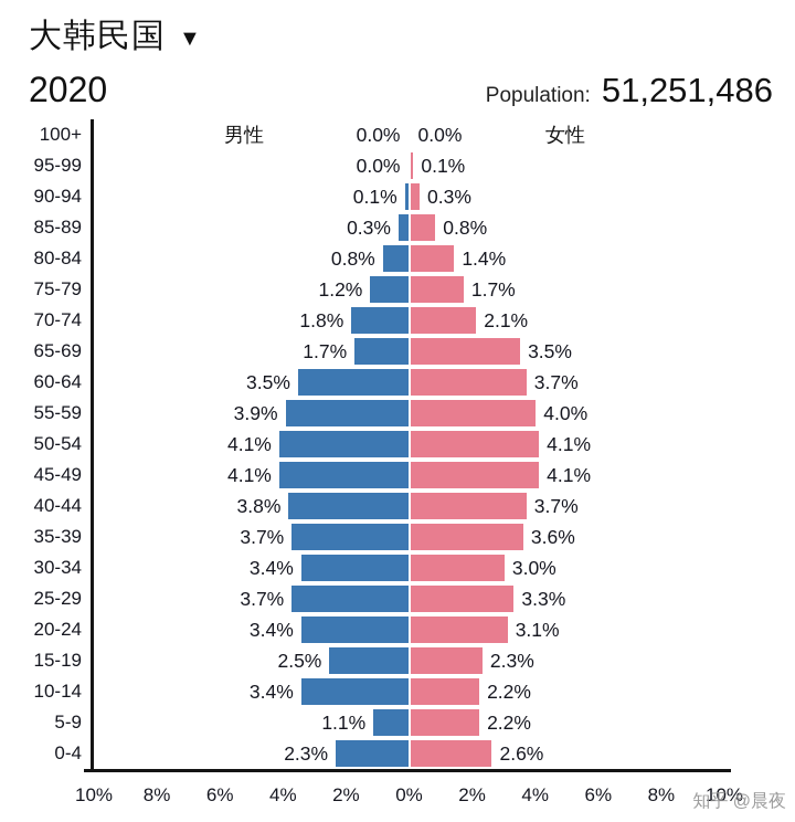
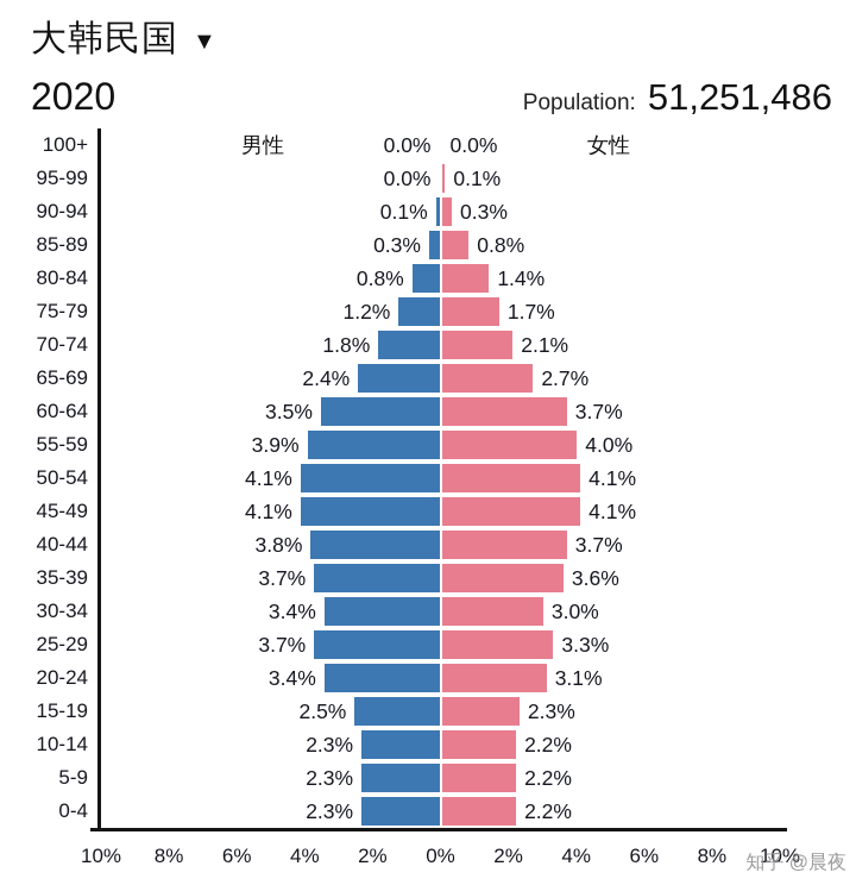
男性/65-69: 1.7% -> 2.4%
女性/65-69: 3.5% -> 2.7%
男性/10-14: 3.4% -> 2.3%
男性/5-9: 1.1% -> 2.3%
女性/0-4: 2.6% -> 2.2%
